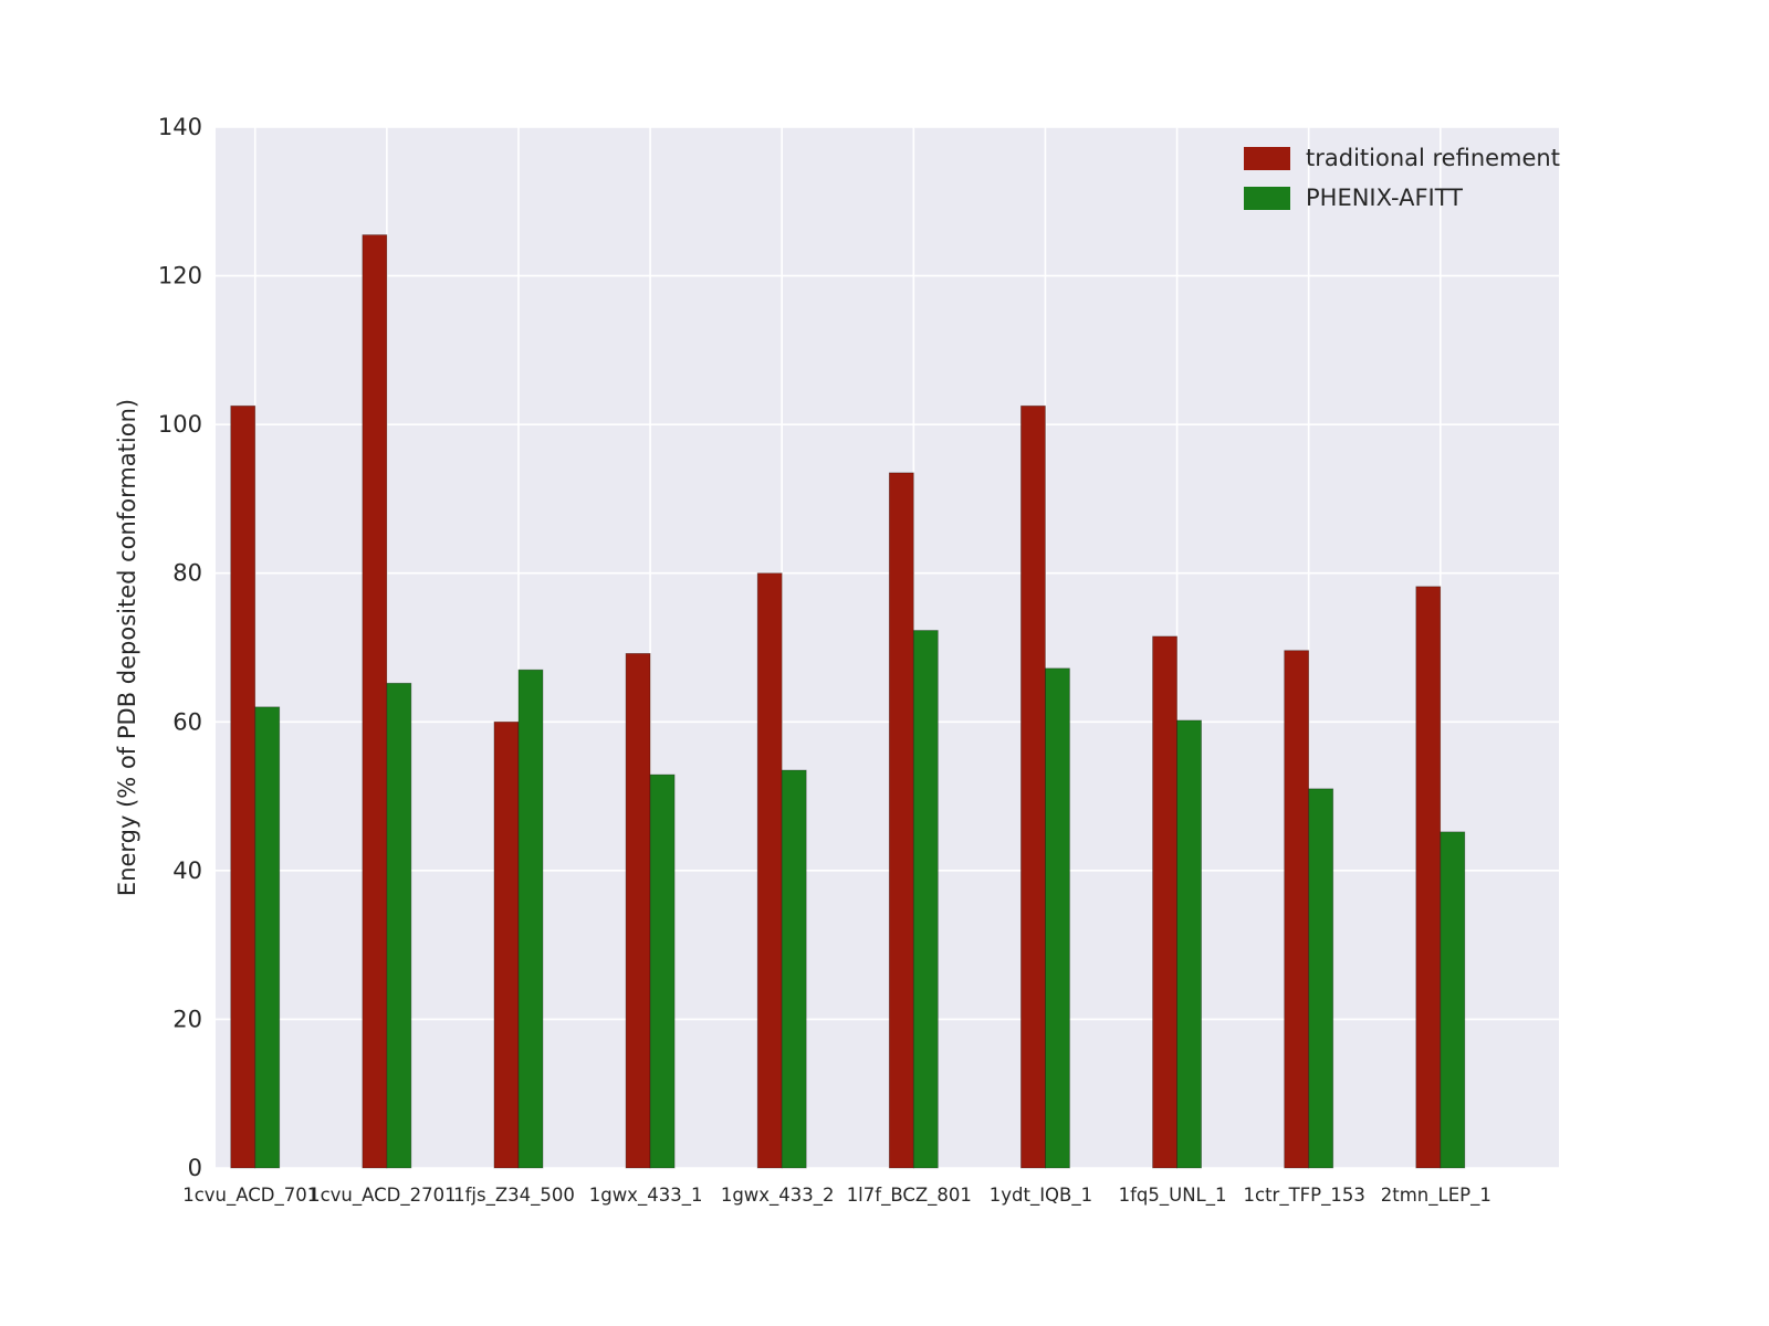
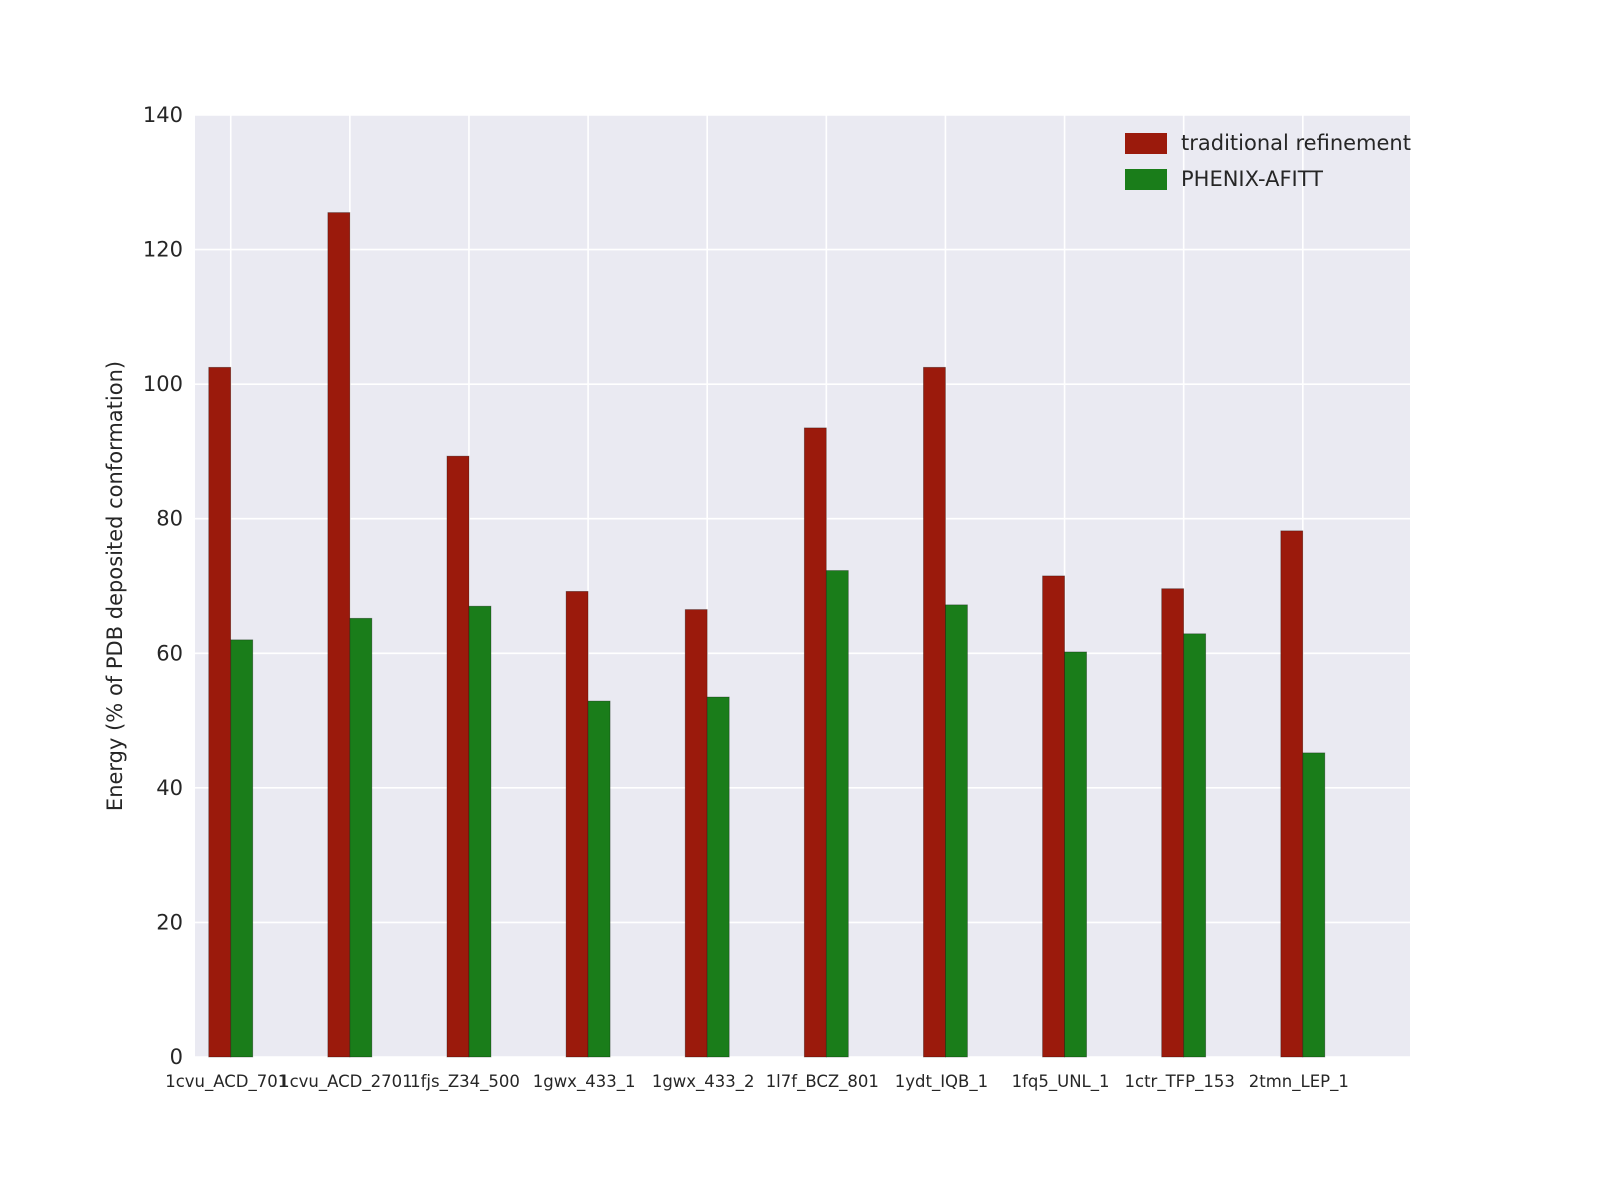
traditional refinement/1fjs_Z34_500: 60 -> 89
traditional refinement/1gwx_433_2: 80 -> 66
PHENIX-AFITT/1ctr_TFP_153: 51 -> 63
